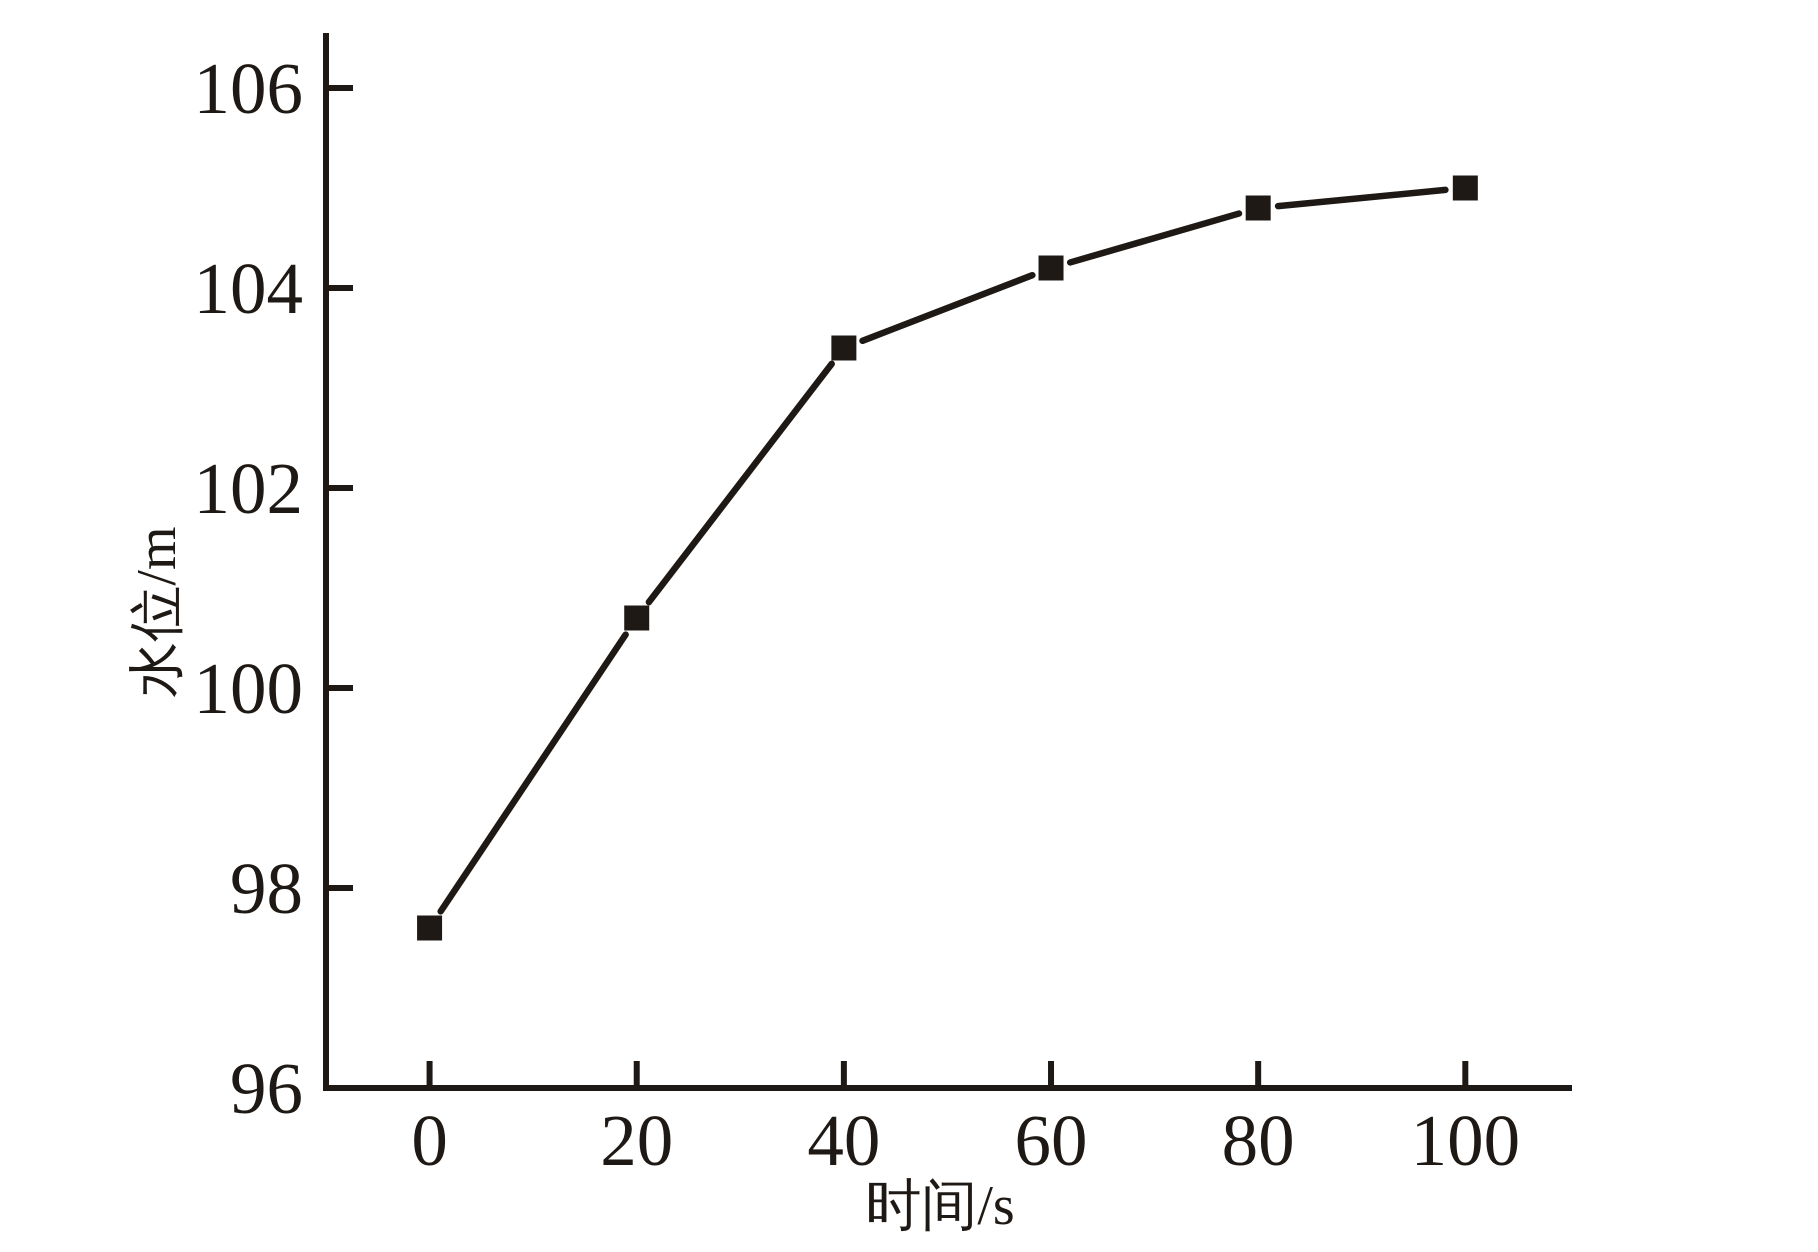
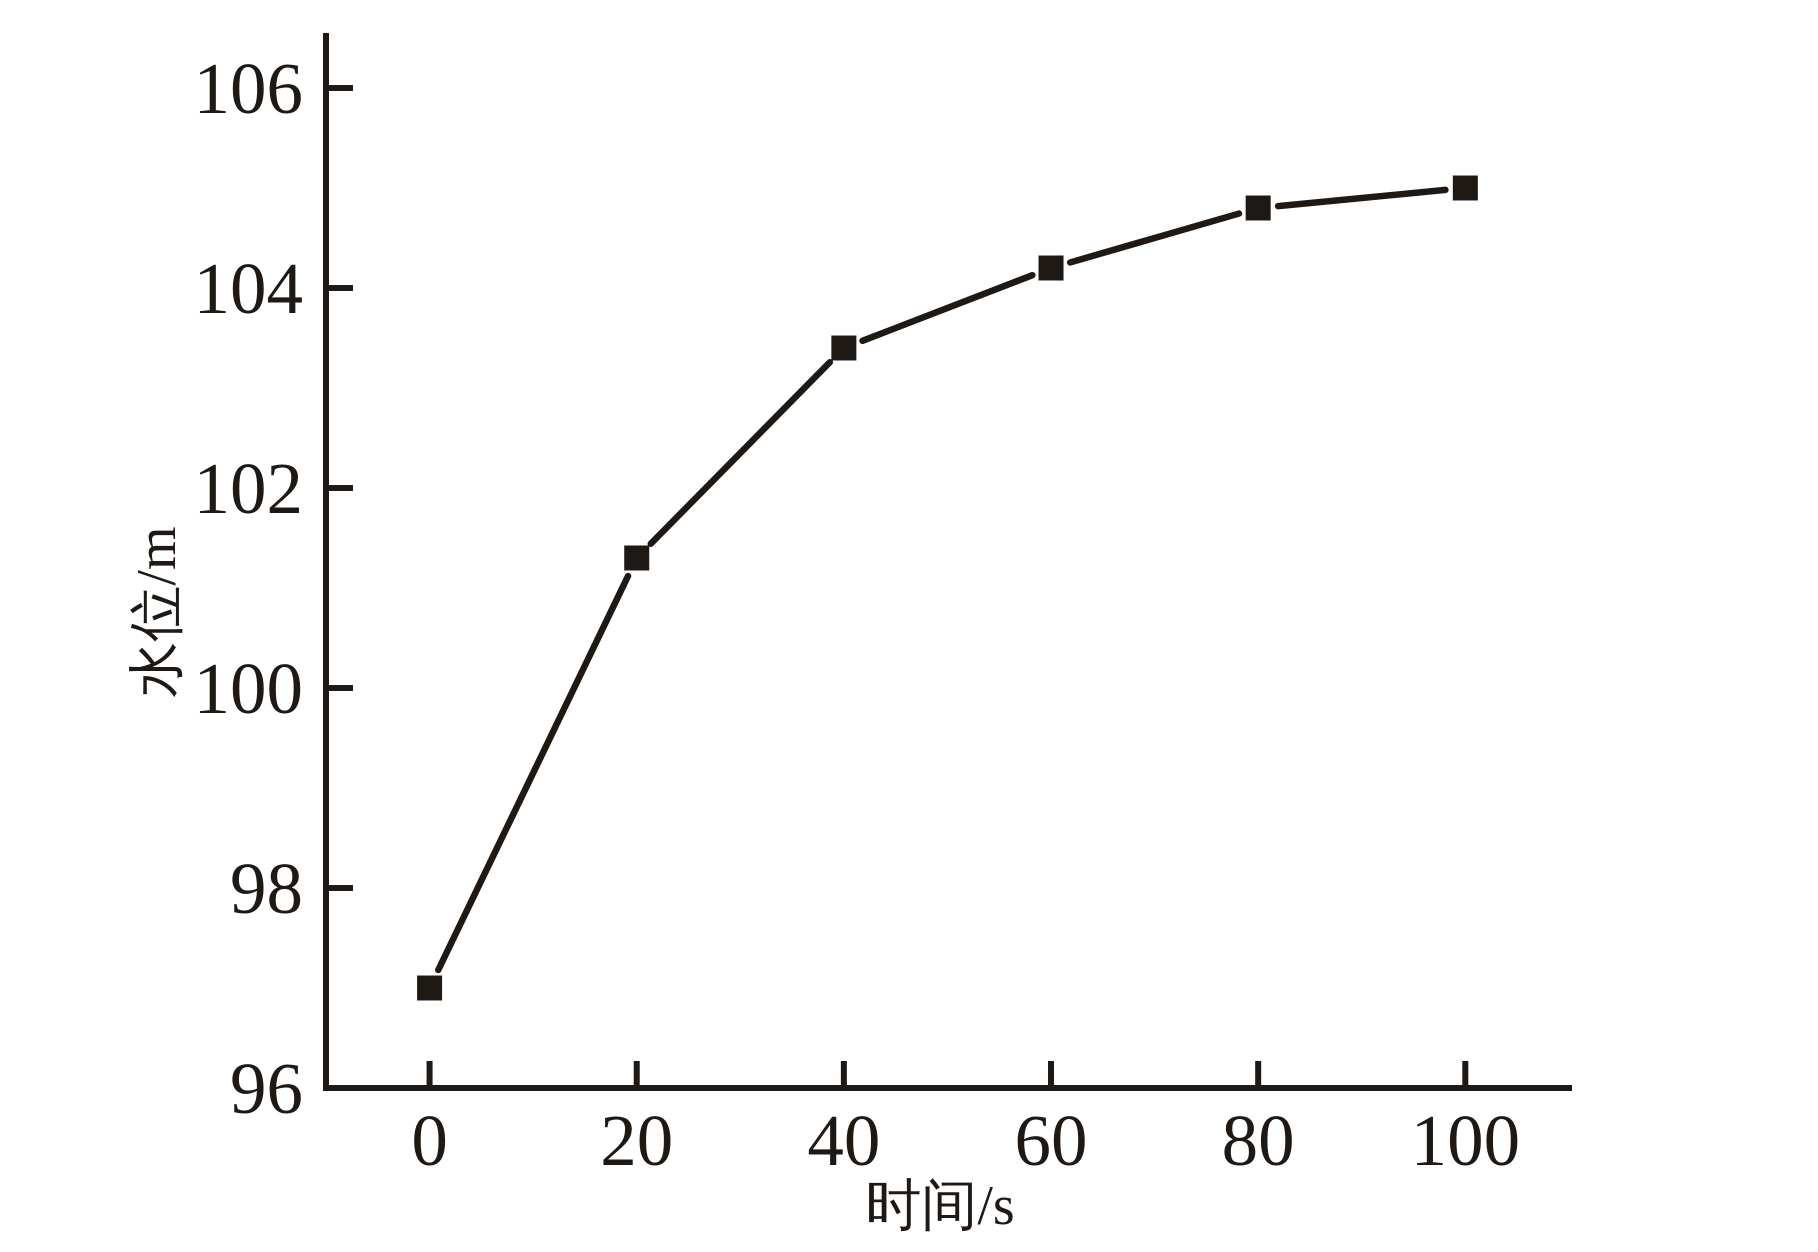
0: 97.6 -> 97.0
20: 100.7 -> 101.3
